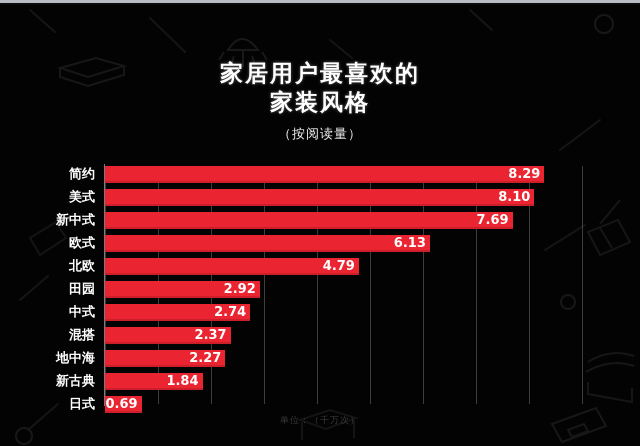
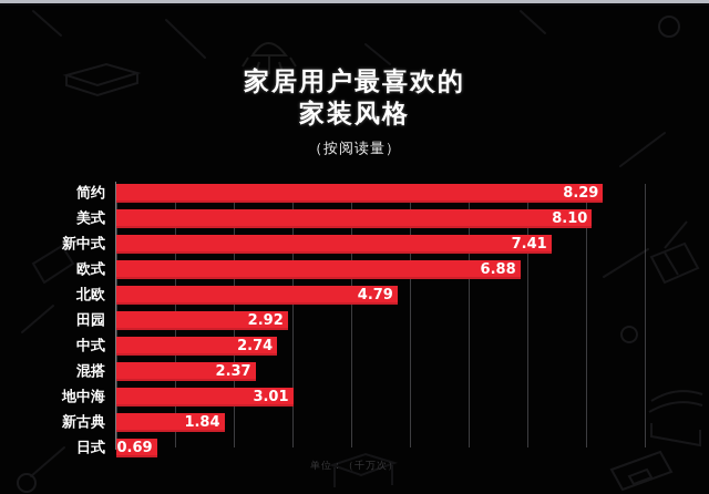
新中式: 7.69 -> 7.41
欧式: 6.13 -> 6.88
地中海: 2.27 -> 3.01
